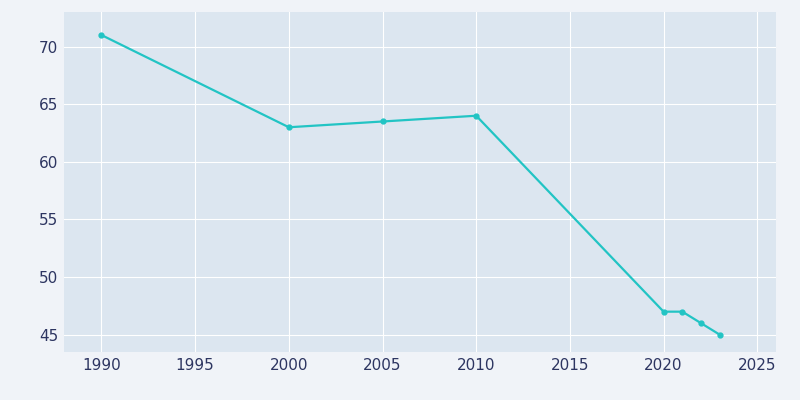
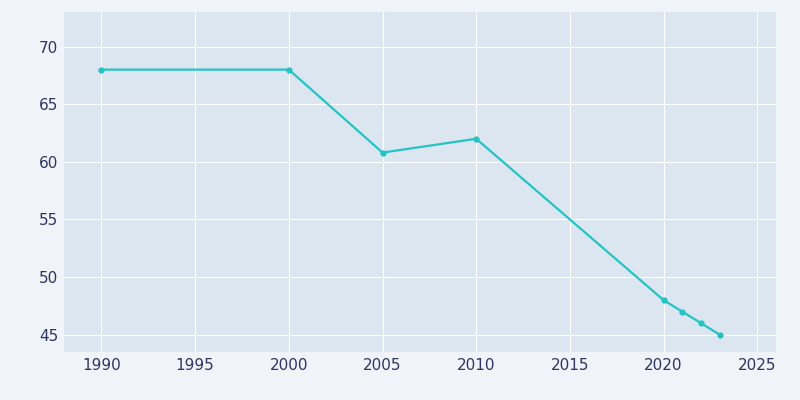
1990: 71.0 -> 68.0
2000: 63.0 -> 68.0
2005: 63.5 -> 60.8
2010: 64.0 -> 62.0
2020: 47.0 -> 48.0
